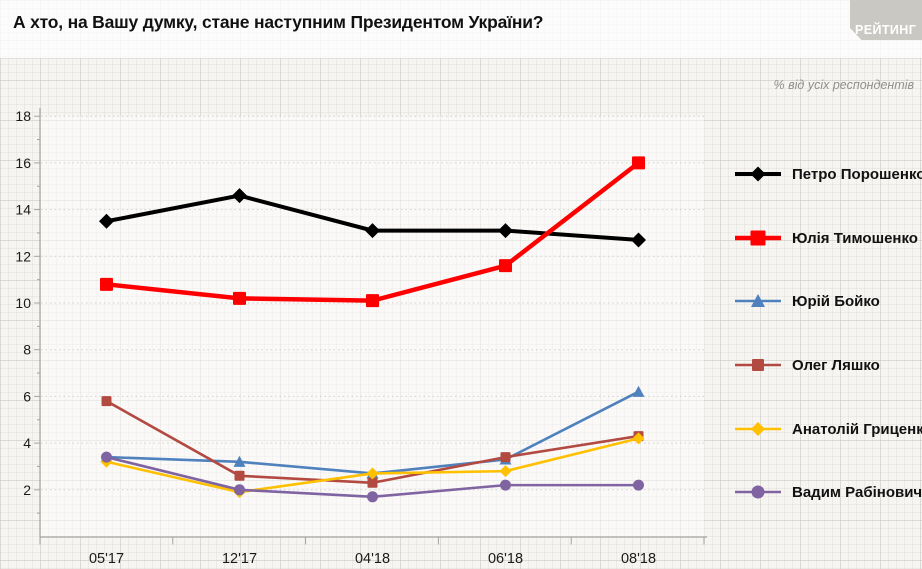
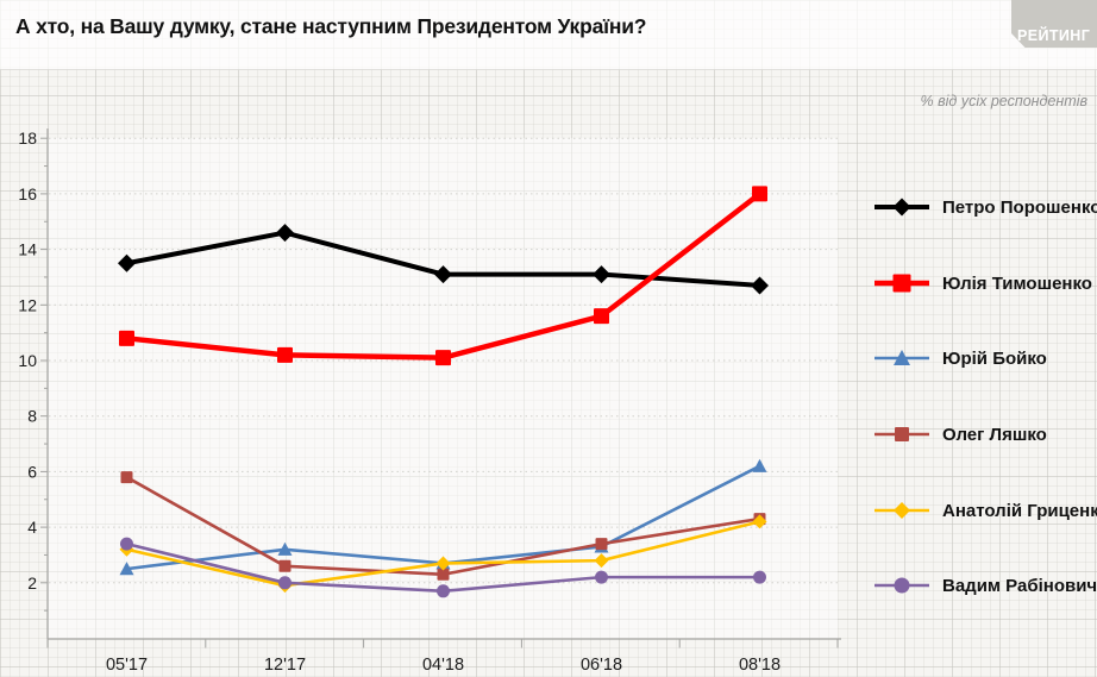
Юрій Бойко/05'17: 3.4 -> 2.5
